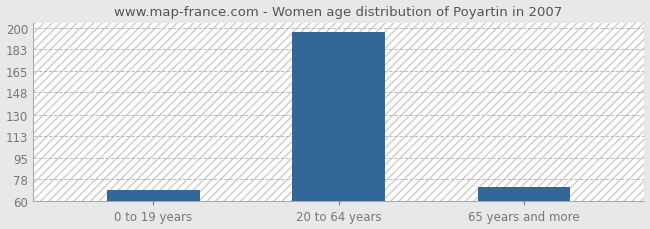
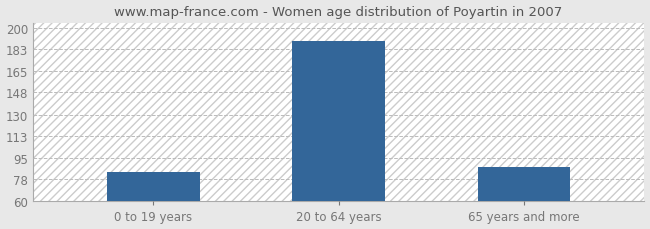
0 to 19 years: 69 -> 84
20 to 64 years: 197 -> 189
65 years and more: 72 -> 88
